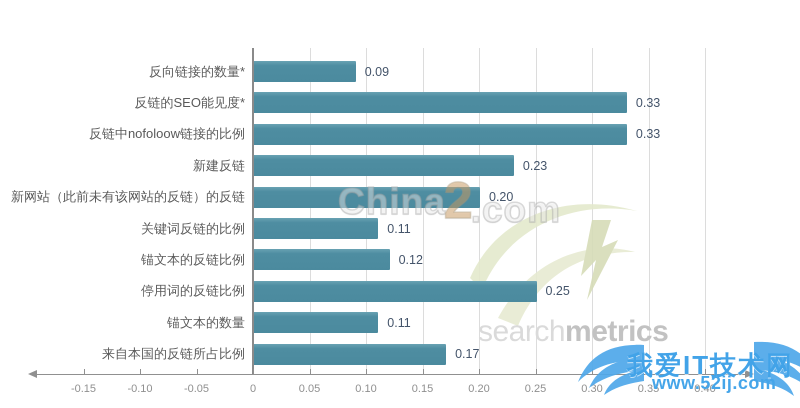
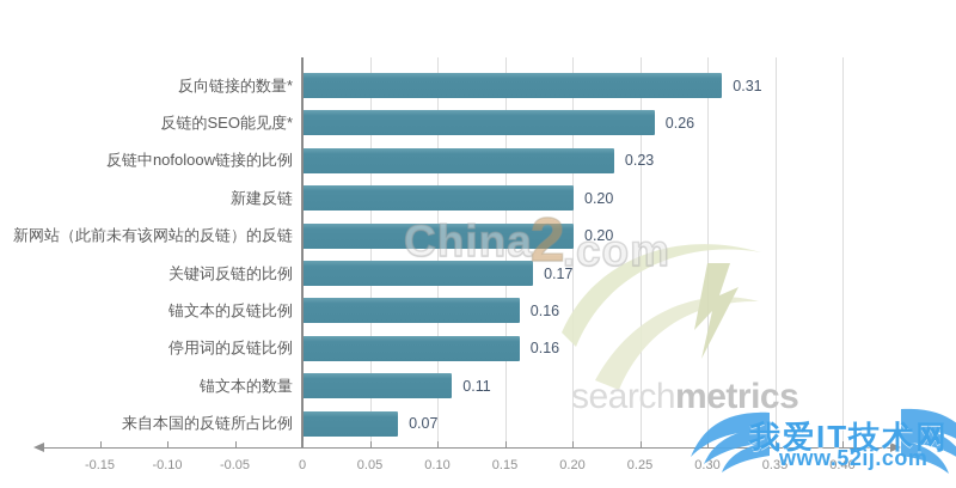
反向链接的数量*: 0.09 -> 0.31
反链的SEO能见度*: 0.33 -> 0.26
反链中nofoloow链接的比例: 0.33 -> 0.23
新建反链: 0.23 -> 0.20
关键词反链的比例: 0.11 -> 0.17
锚文本的反链比例: 0.12 -> 0.16
停用词的反链比例: 0.25 -> 0.16
来自本国的反链所占比例: 0.17 -> 0.07
